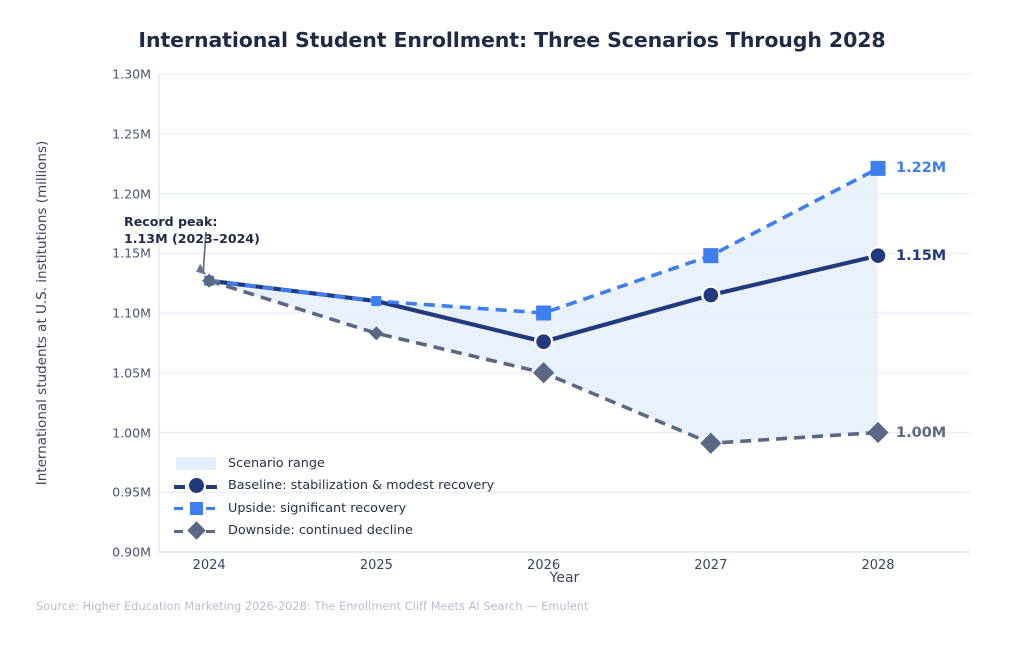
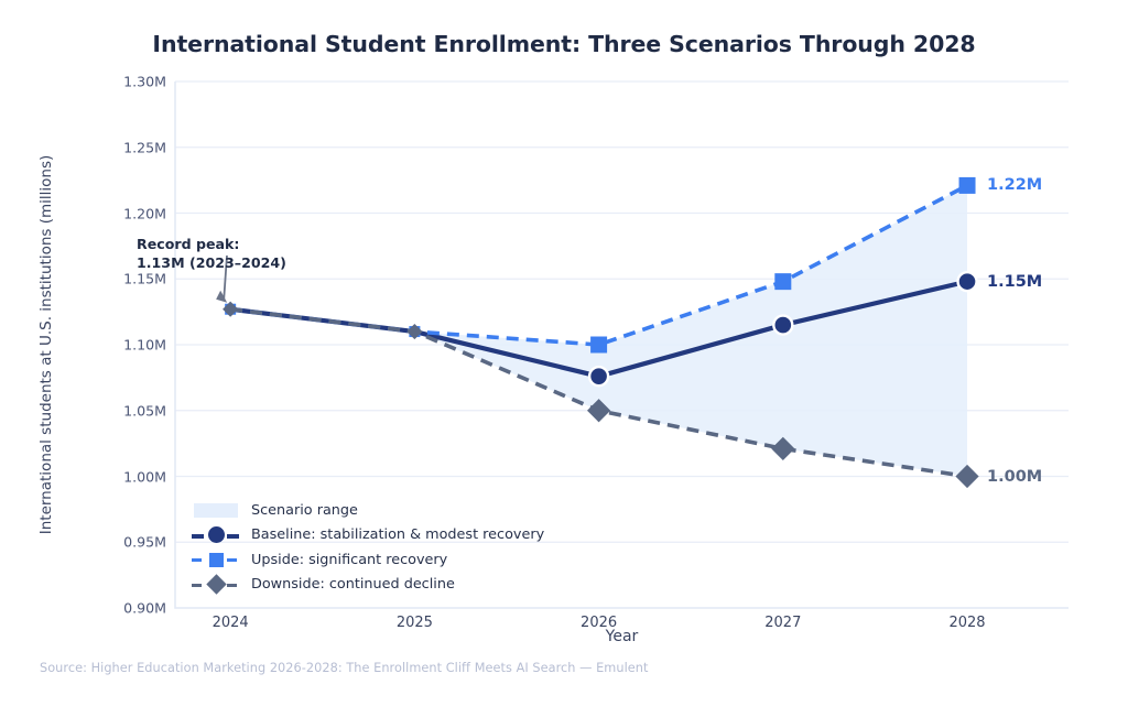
Downside: continued decline/2025: 1.083M -> 1.110M
Downside: continued decline/2027: 0.991M -> 1.021M
